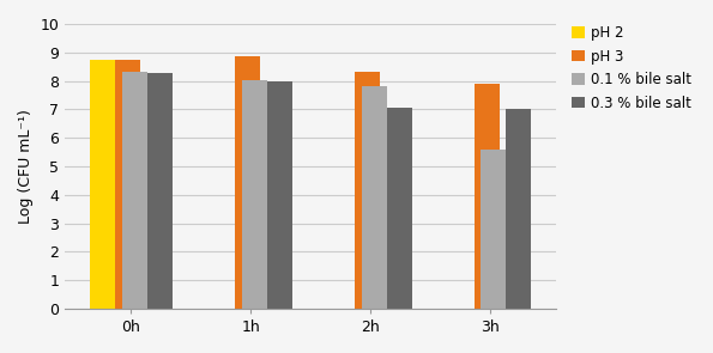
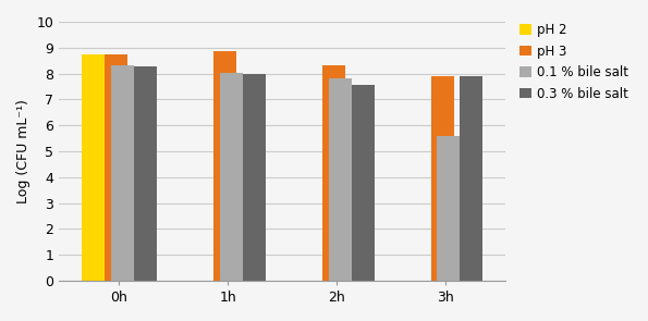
0.3 % bile salt/2h: 7.05 -> 7.55
0.3 % bile salt/3h: 7.00 -> 7.90
